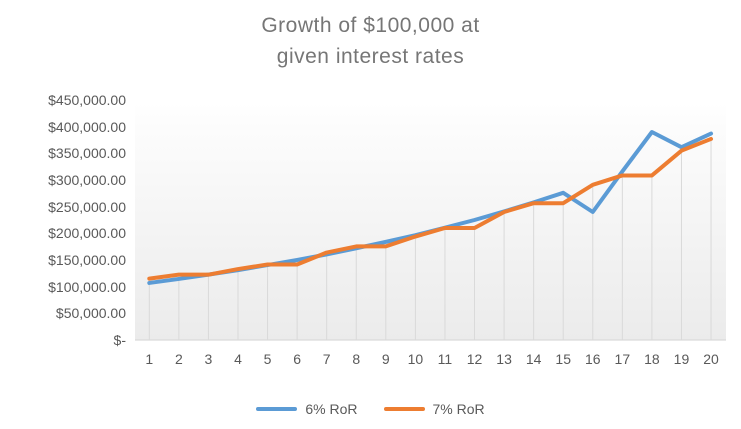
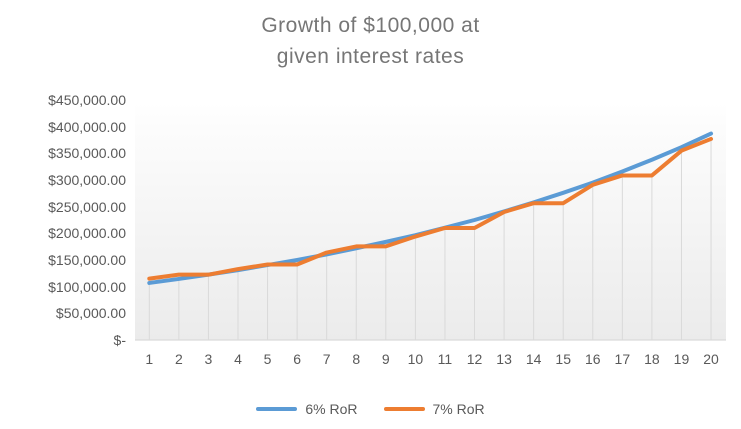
6% RoR/16: $240000 -> $300000
6% RoR/18: $390000 -> $340000
